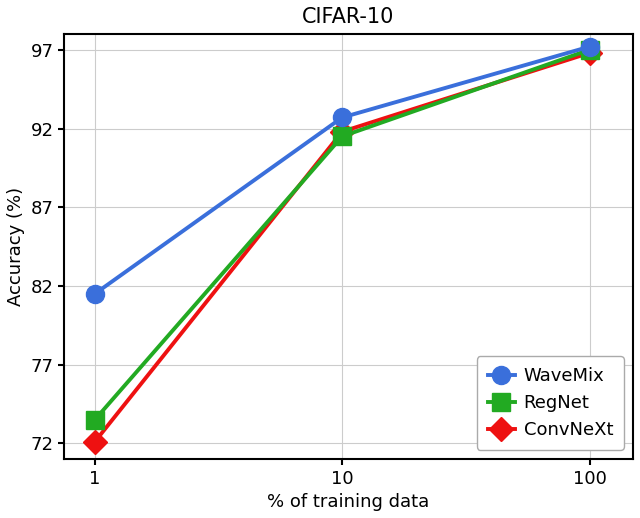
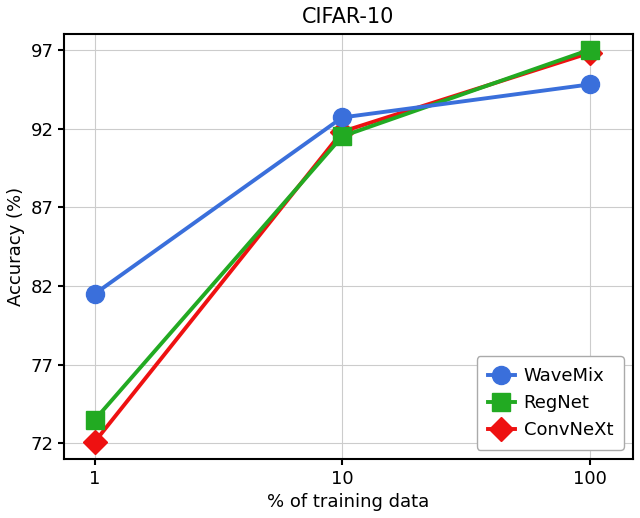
WaveMix/100: 97.2 -> 94.8
